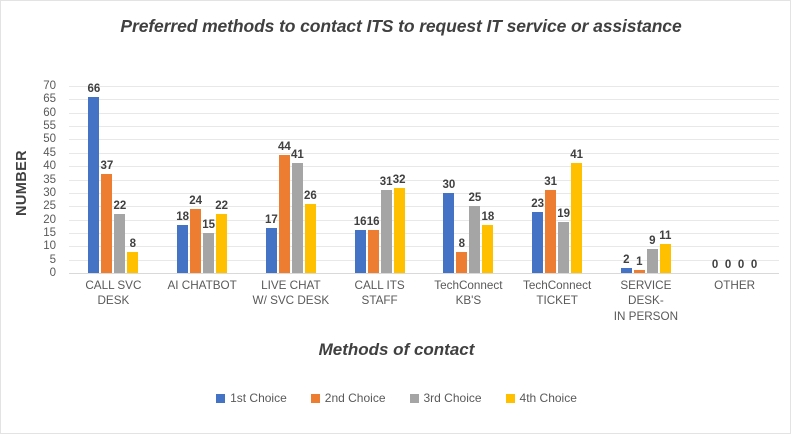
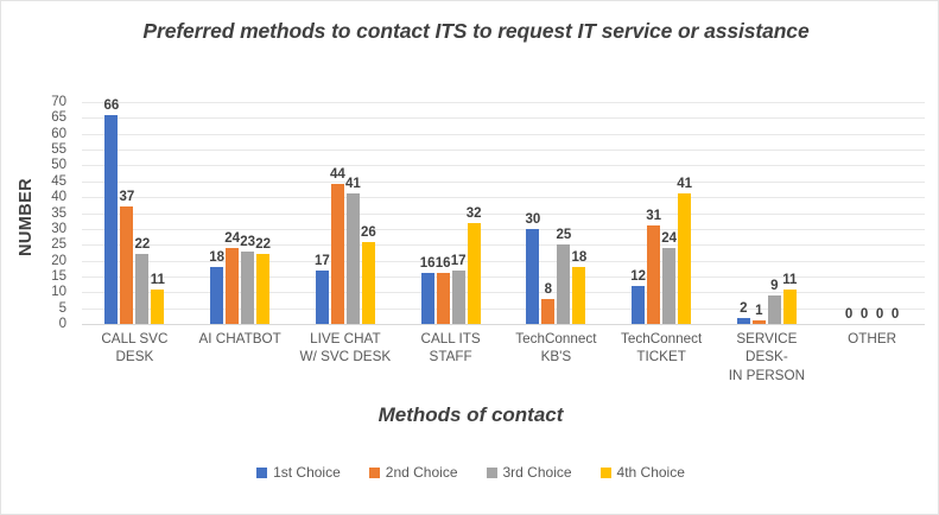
4th Choice/CALL SVC DESK: 8 -> 11
3rd Choice/AI CHATBOT: 15 -> 23
3rd Choice/CALL ITS STAFF: 31 -> 17
1st Choice/TechConnect TICKET: 23 -> 12
3rd Choice/TechConnect TICKET: 19 -> 24
